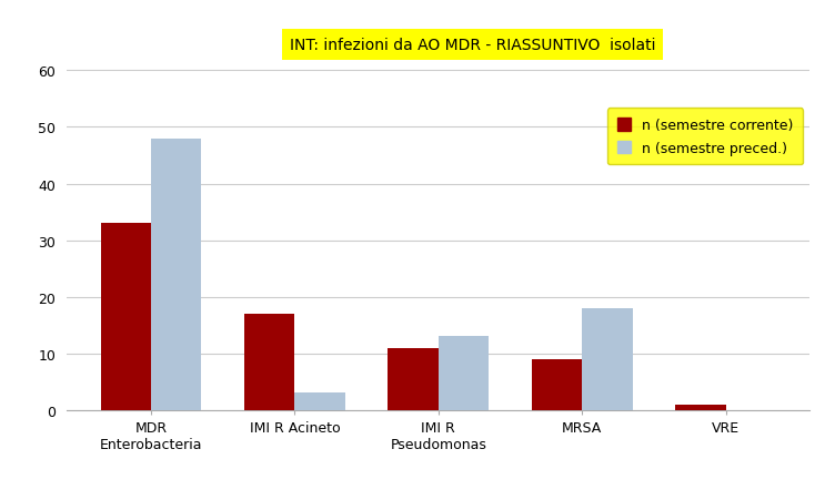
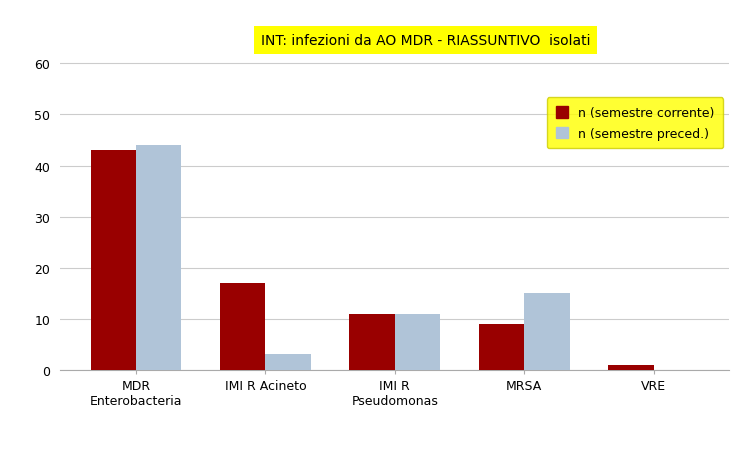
n (semestre corrente)/MDR Enterobacteria: 33 -> 43
n (semestre preced.)/MDR Enterobacteria: 48 -> 44
n (semestre preced.)/IMI R Pseudomonas: 13 -> 11
n (semestre preced.)/MRSA: 18 -> 15
